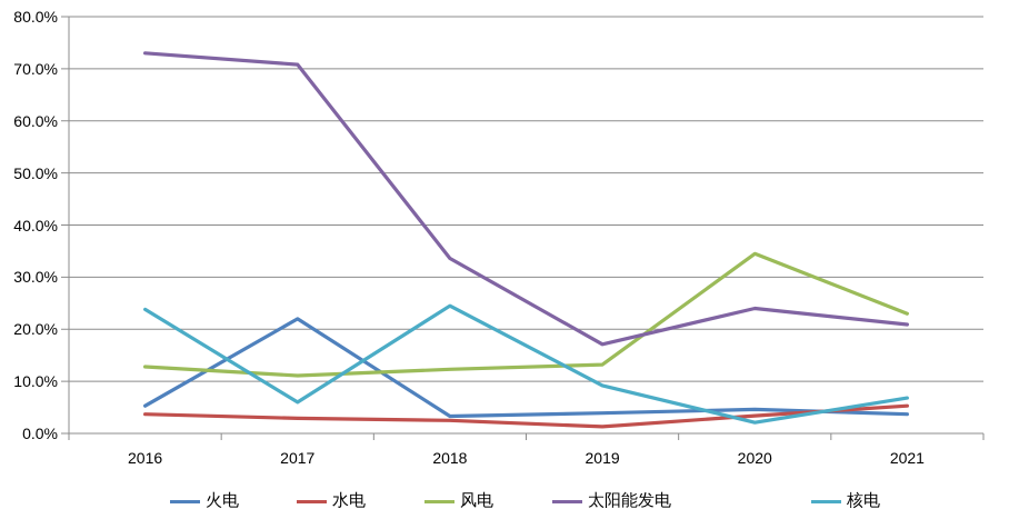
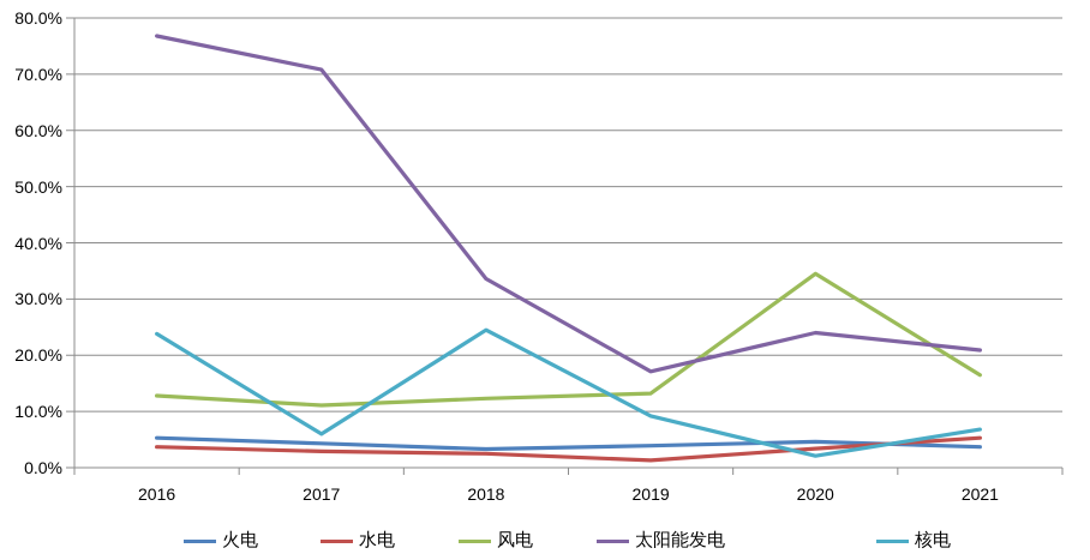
太阳能发电/2016: 73% -> 77%
火电/2017: 22% -> 4%
风电/2021: 23% -> 16%
